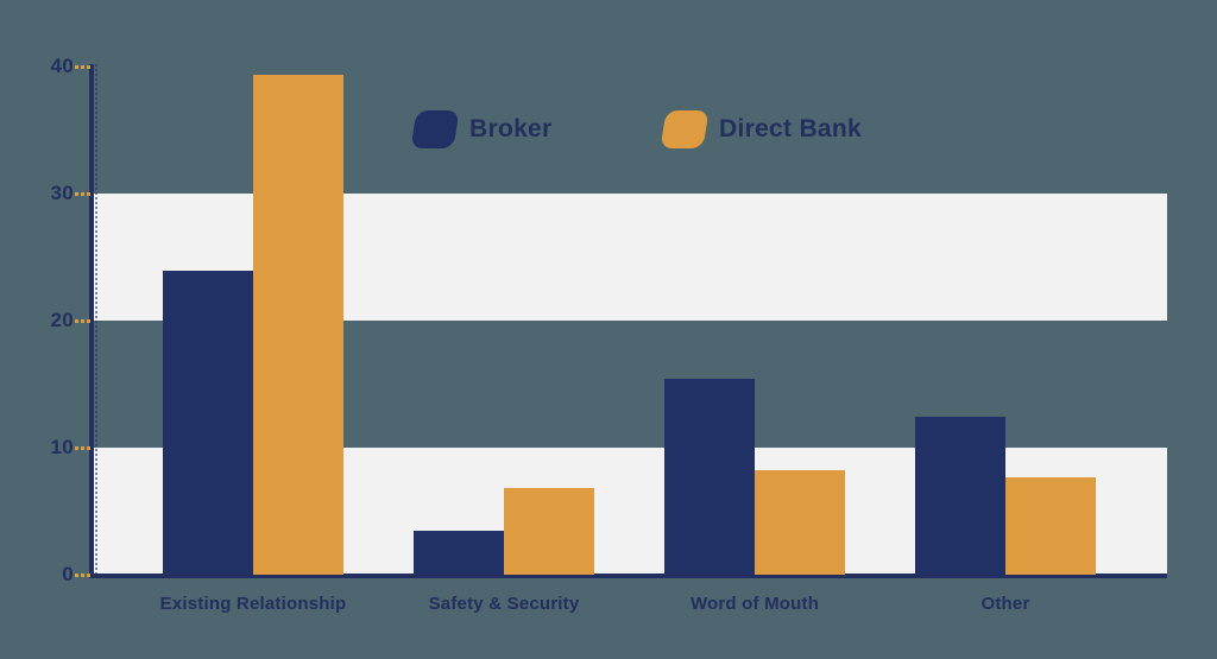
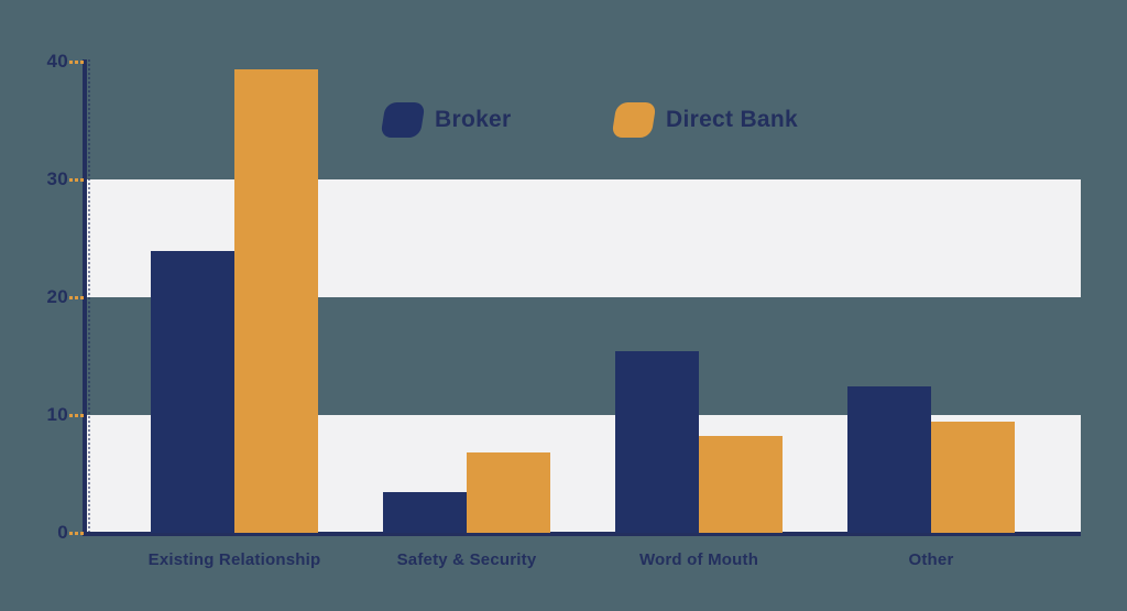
Direct Bank/Other: 7.7 -> 9.4
